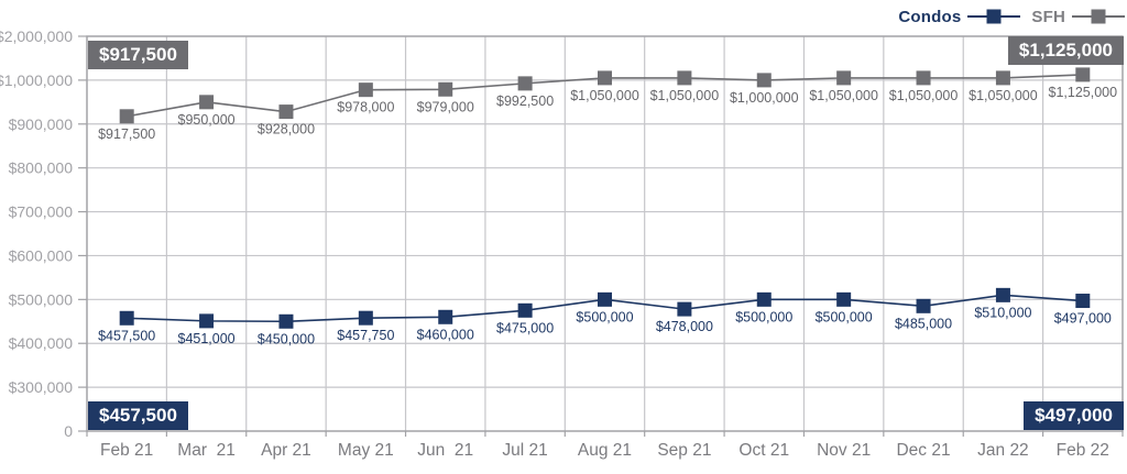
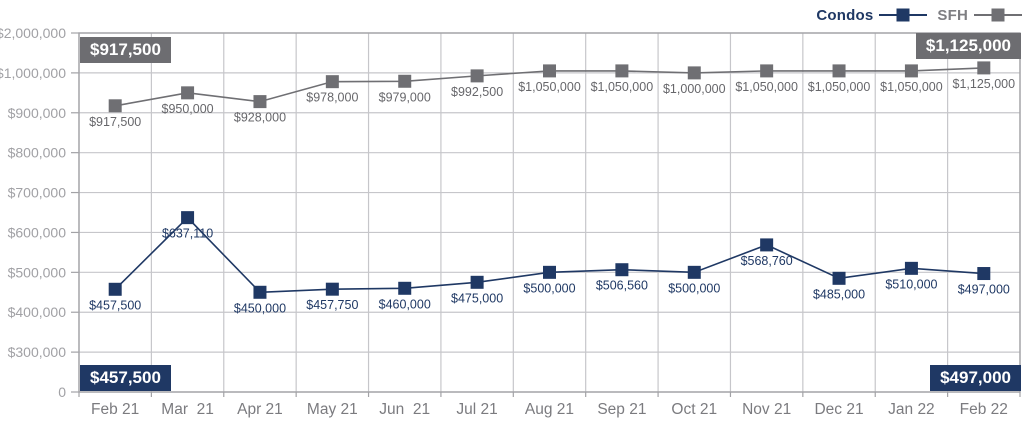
Condos/Mar 21: $451,000 -> $637,110
Condos/Sep 21: $478,000 -> $506,560
Condos/Nov 21: $500,000 -> $568,760
